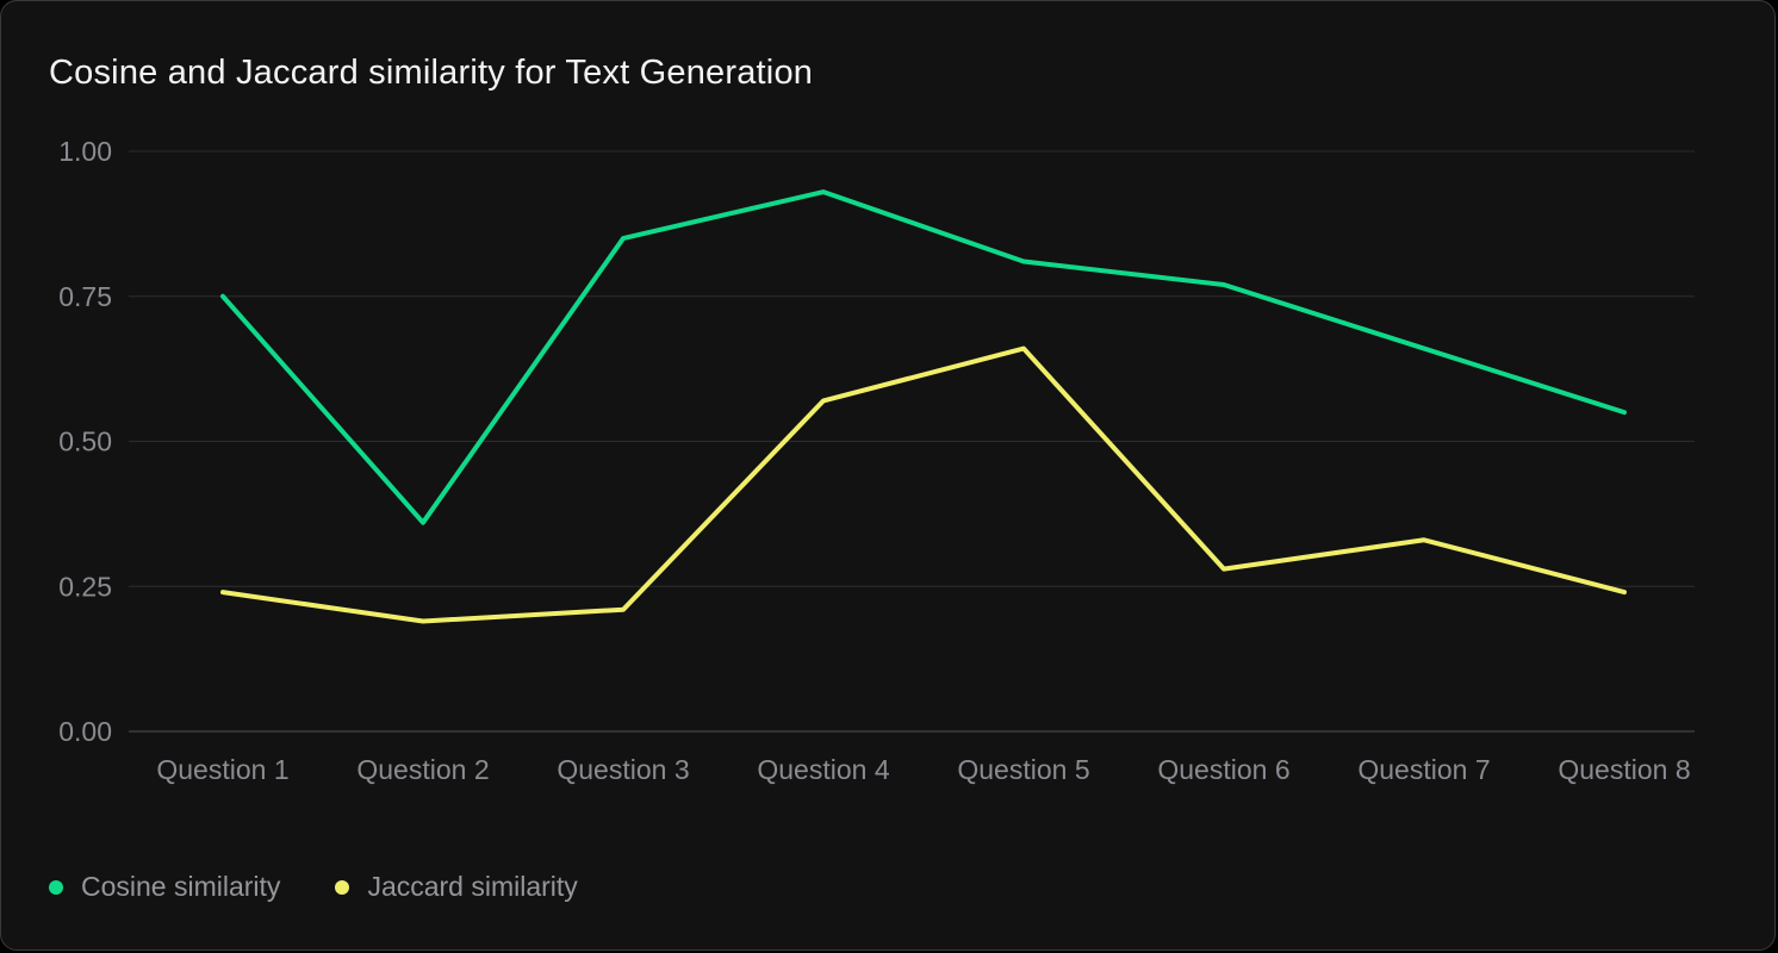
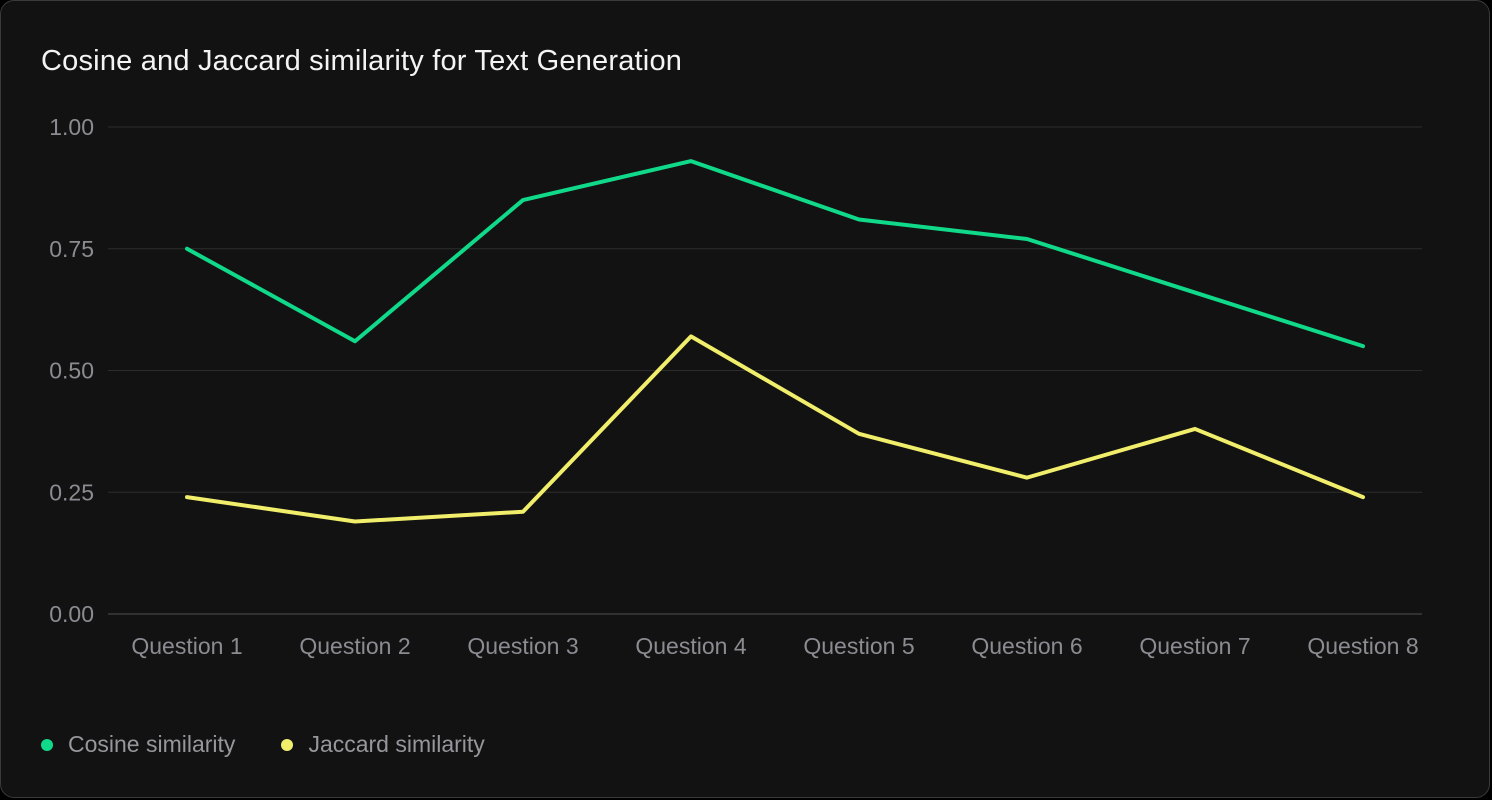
Cosine similarity/Question 2: 0.36 -> 0.56
Jaccard similarity/Question 5: 0.66 -> 0.37
Jaccard similarity/Question 7: 0.33 -> 0.38
